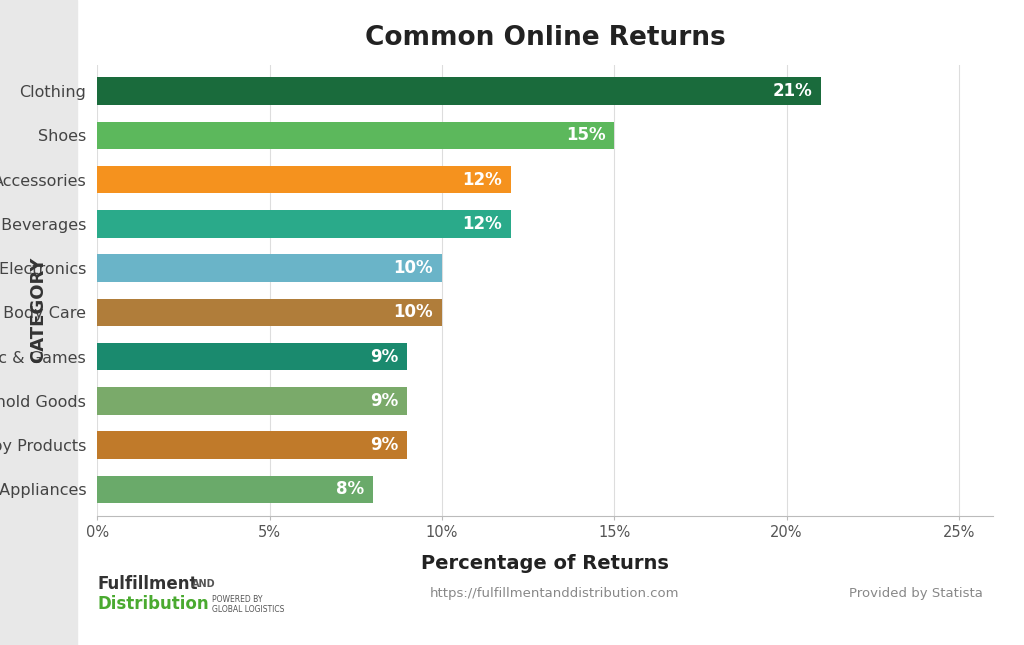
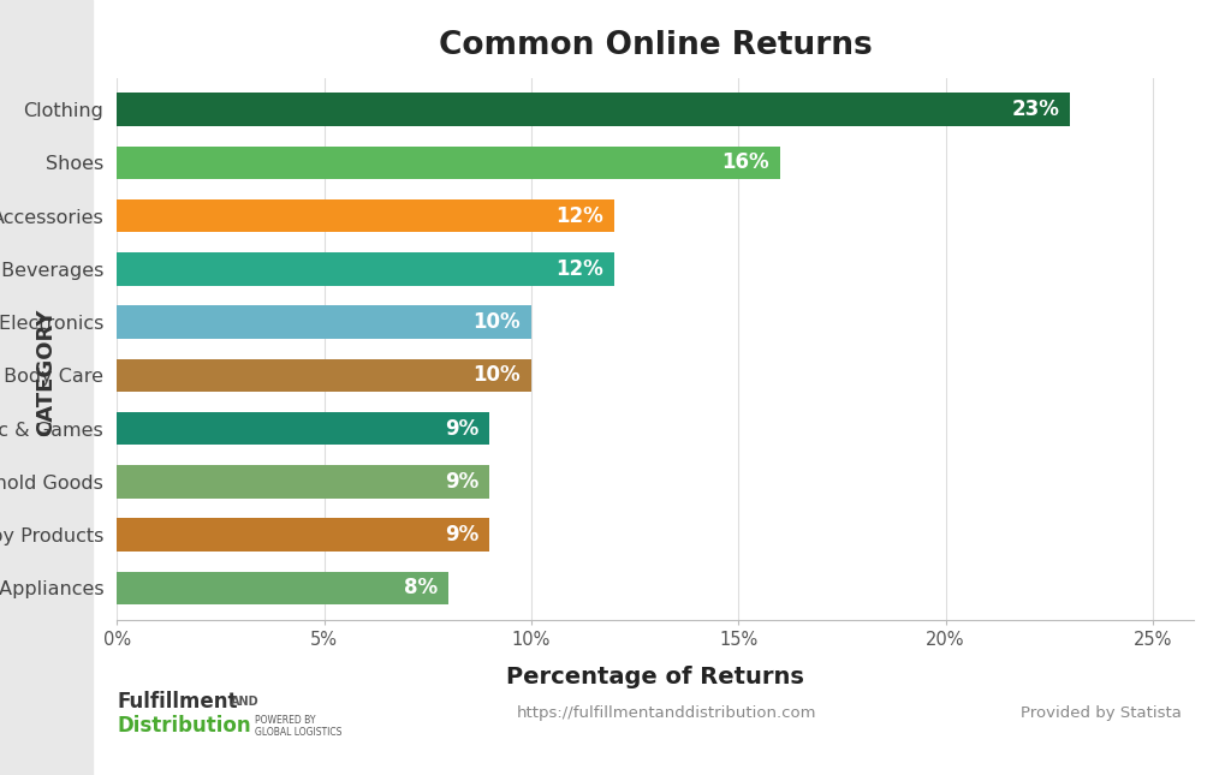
Clothing: 21% -> 23%
Shoes: 15% -> 16%
